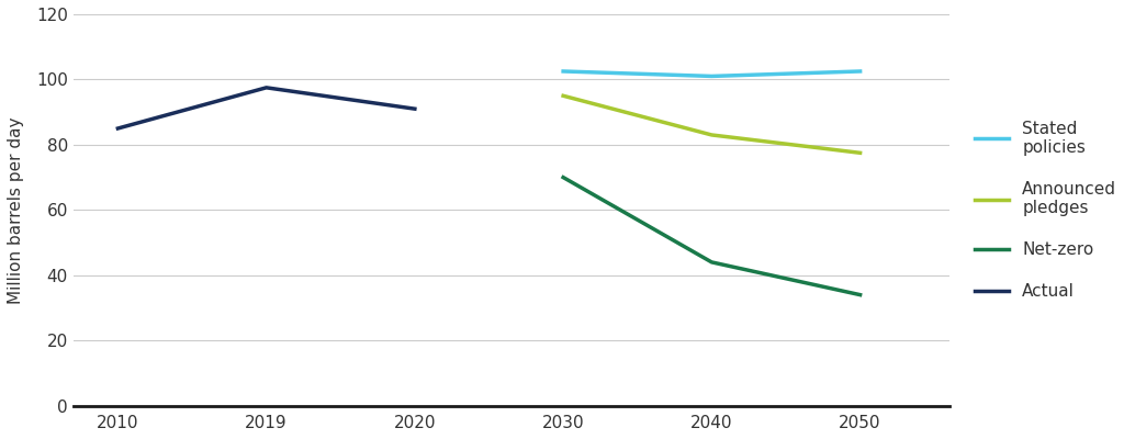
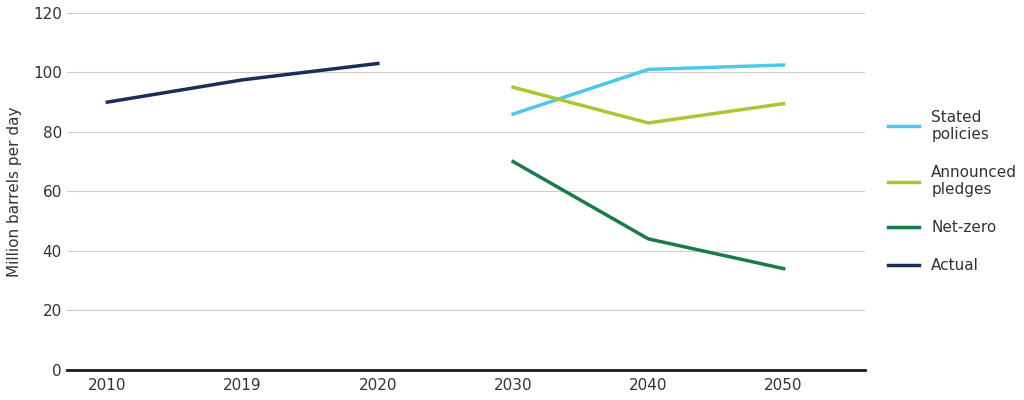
Actual/2010: 85.0 -> 90.0
Actual/2020: 91.0 -> 103.0
Stated policies/2030: 102.5 -> 86.0
Announced pledges/2050: 77.5 -> 89.5
